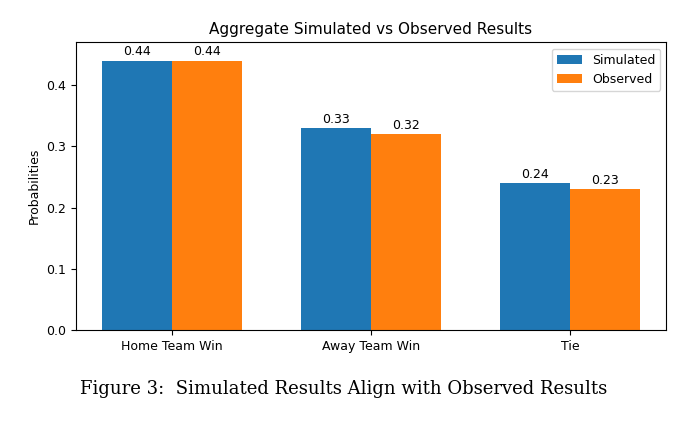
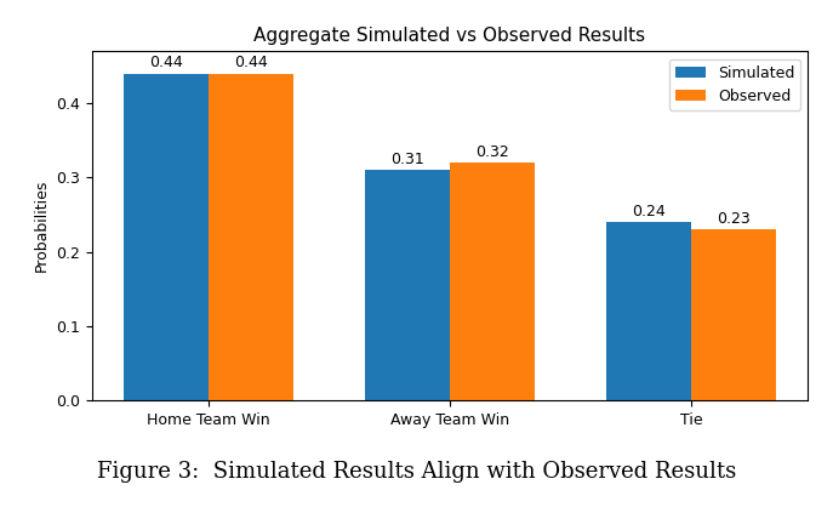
Simulated/Away Team Win: 0.33 -> 0.31
